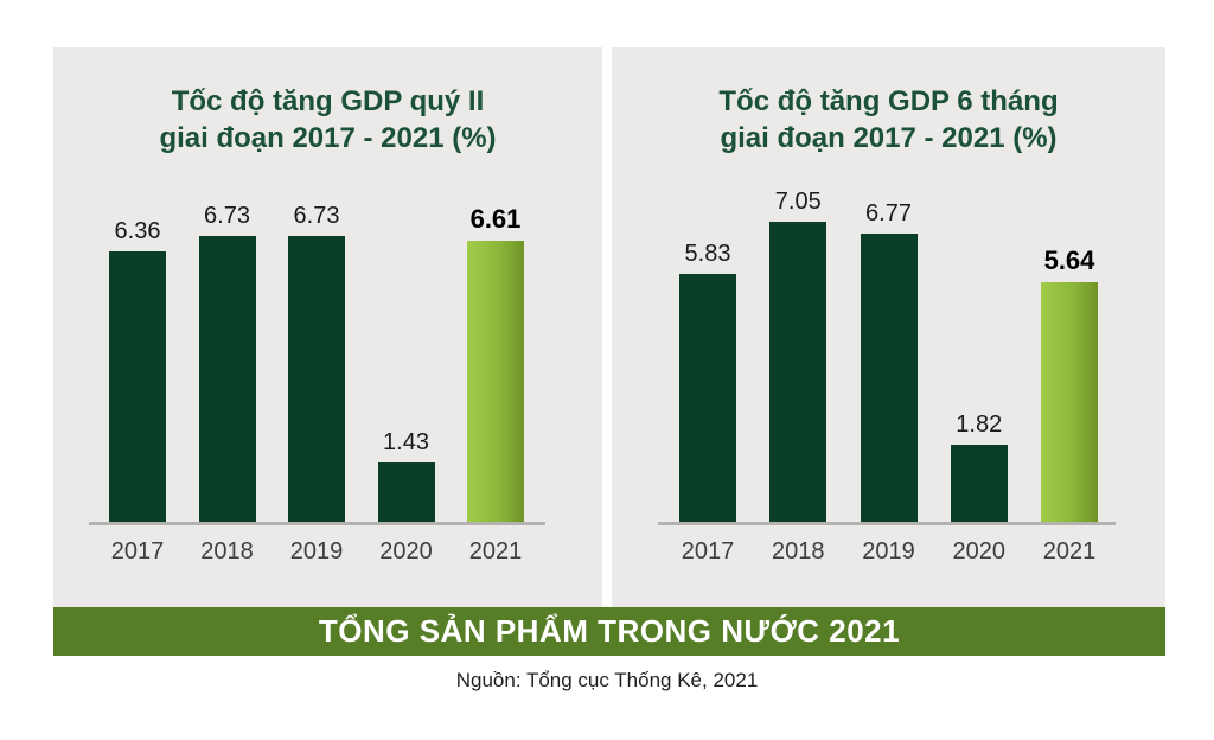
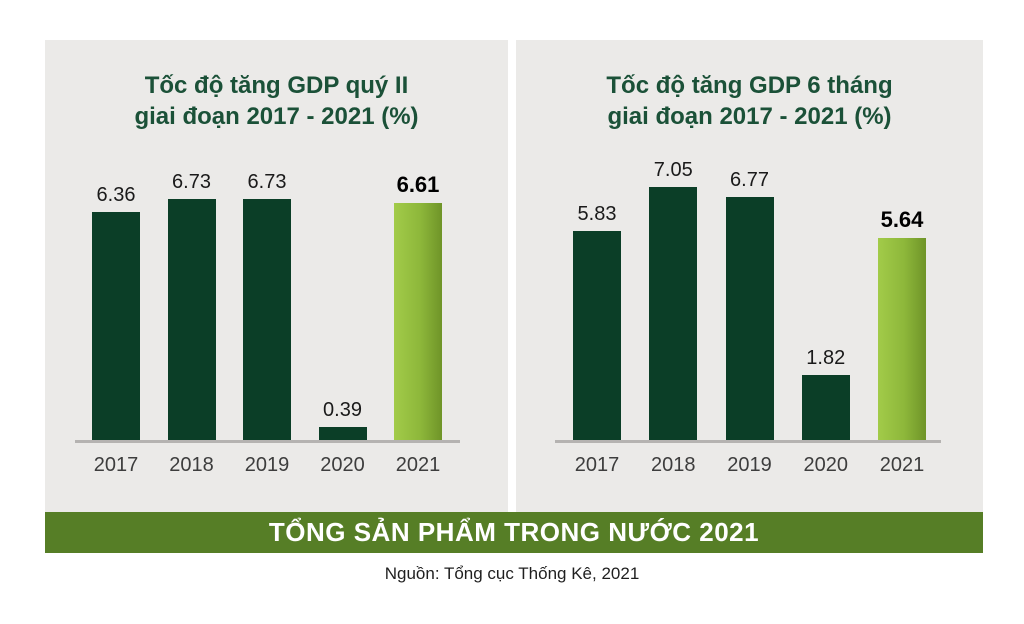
Tốc độ tăng GDP quý II/2020: 1.43 -> 0.39
